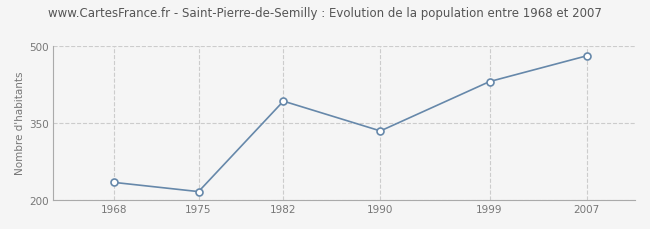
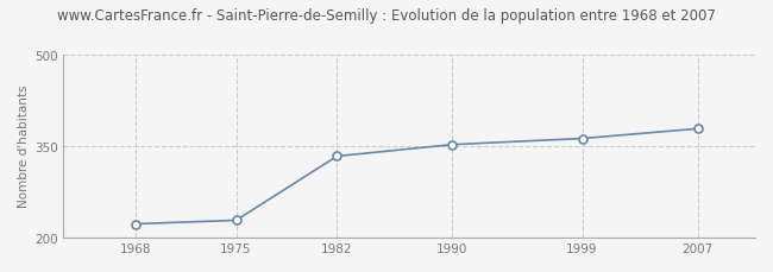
1968: 234 -> 222
1975: 216 -> 228
1982: 392 -> 333
1990: 334 -> 352
1999: 430 -> 362
2007: 480 -> 378
